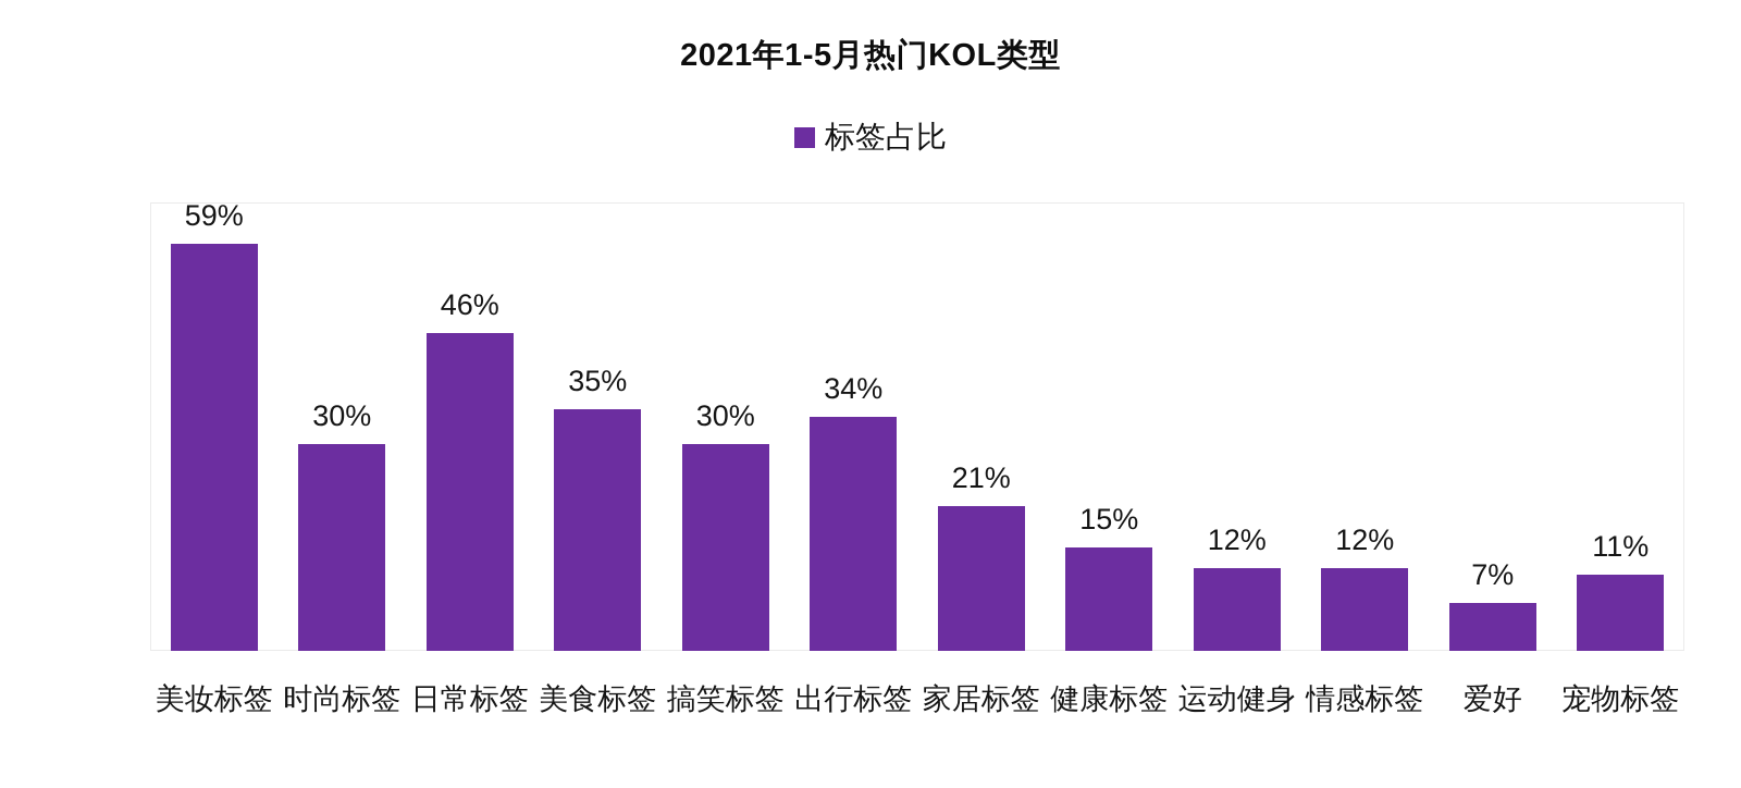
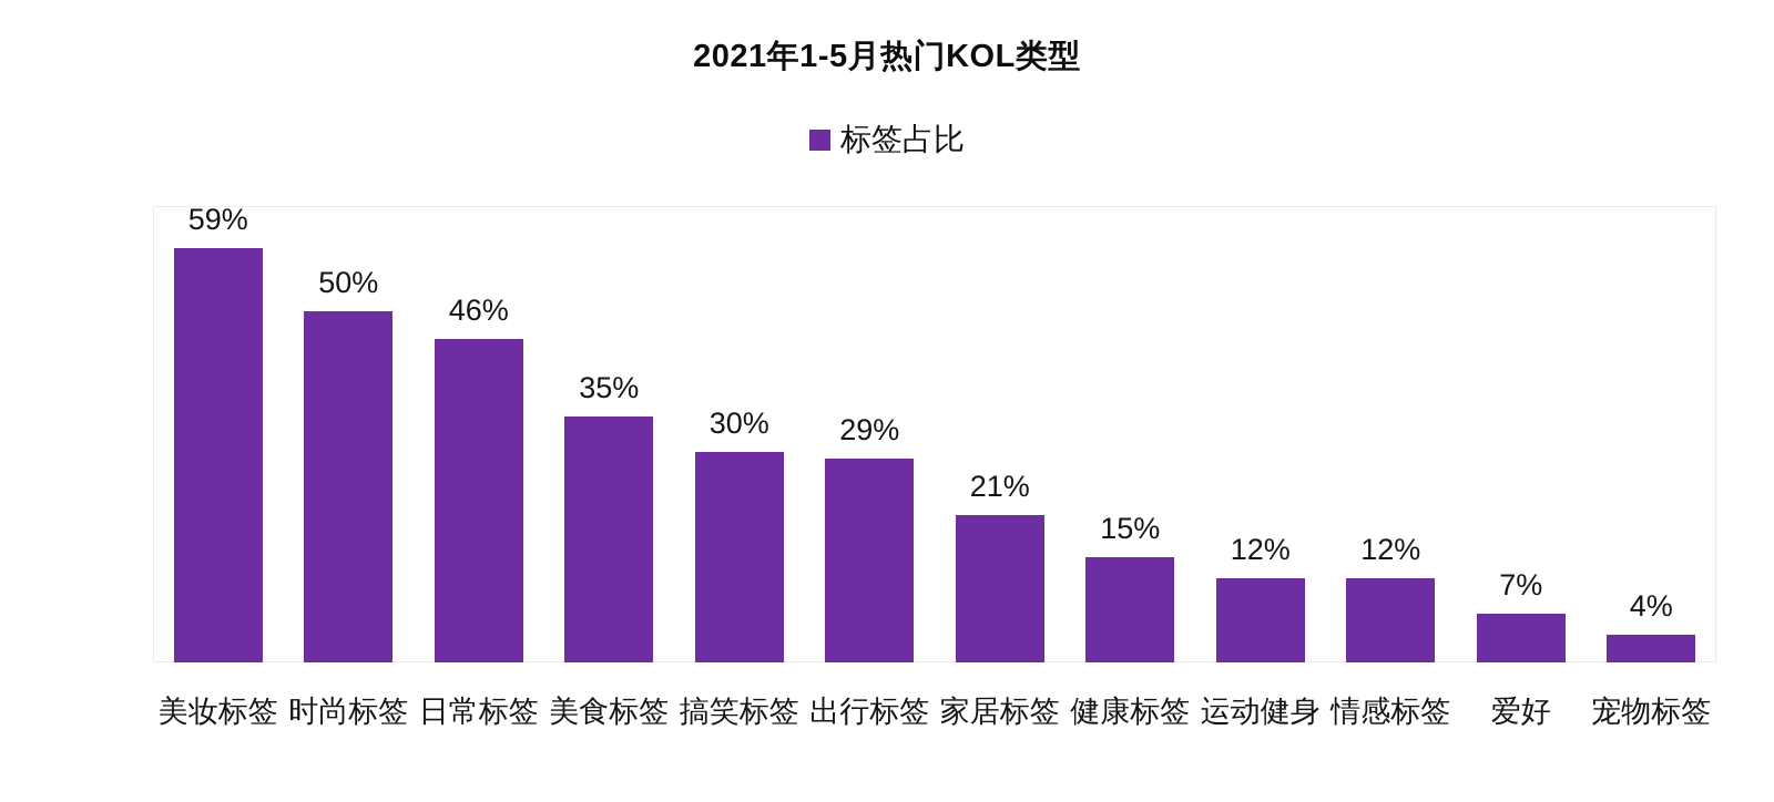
时尚标签: 30% -> 50%
出行标签: 34% -> 29%
宠物标签: 11% -> 4%
